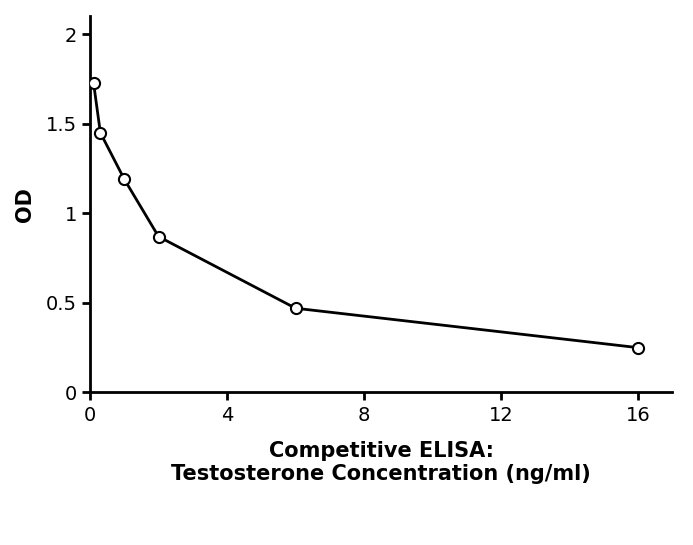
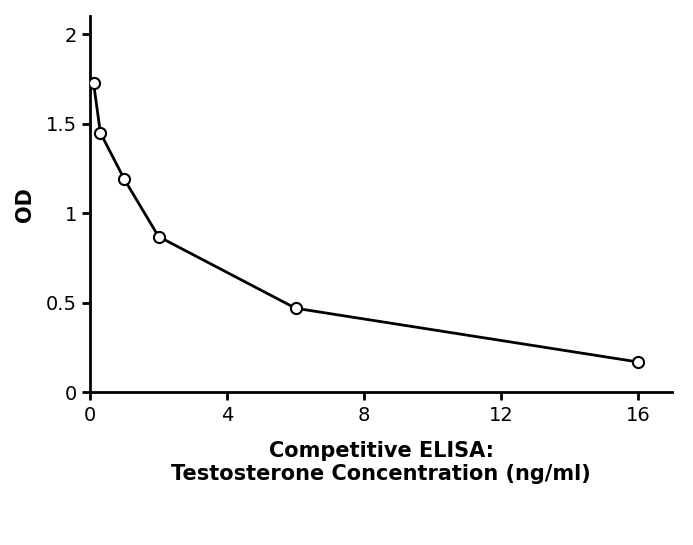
16: 0.25 -> 0.17
